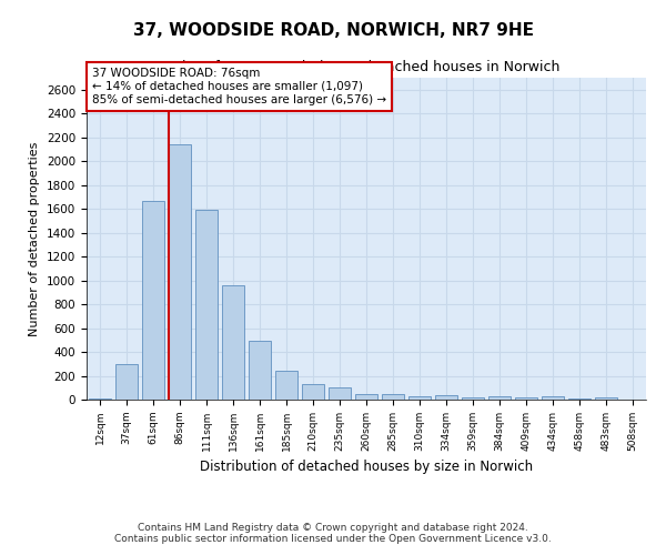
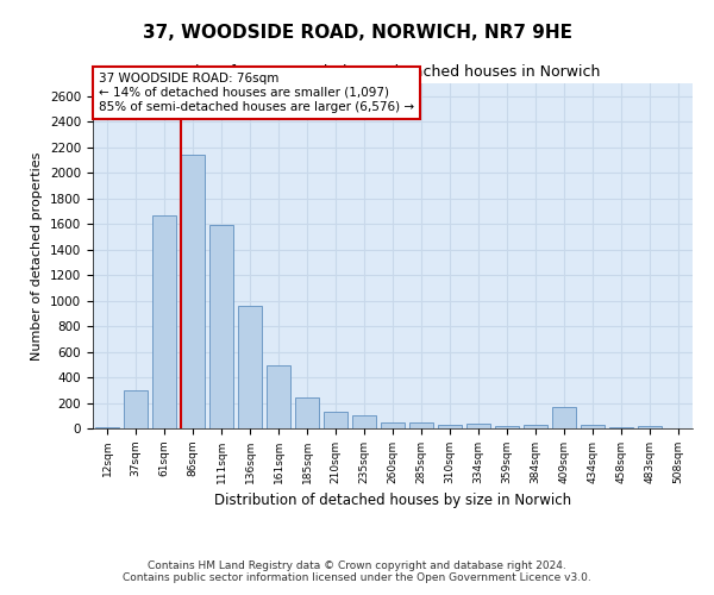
409sqm: 20 -> 170
